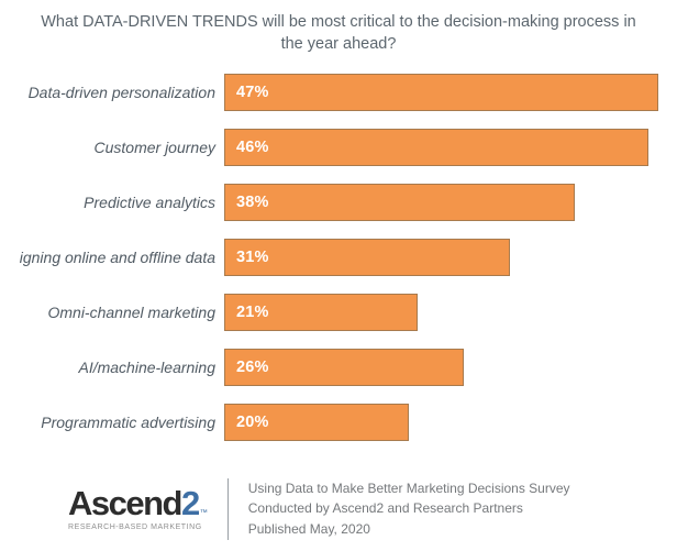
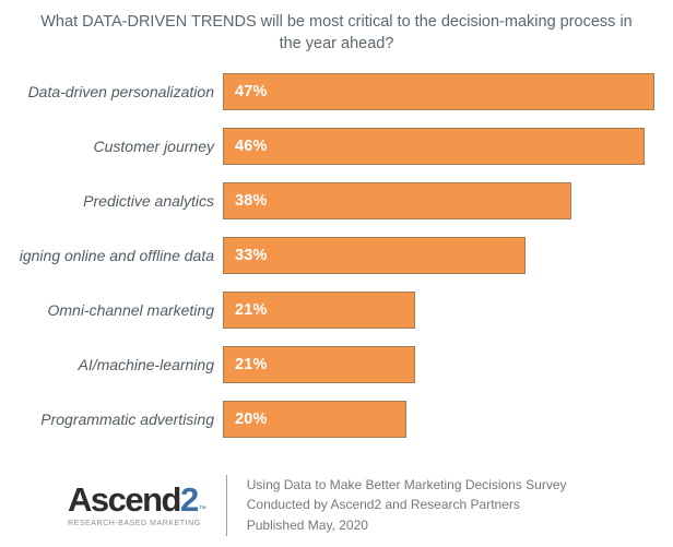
igning online and offline data: 31% -> 33%
AI/machine-learning: 26% -> 21%
